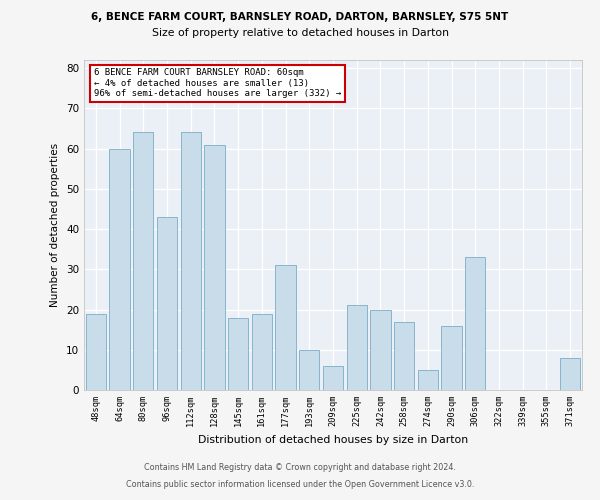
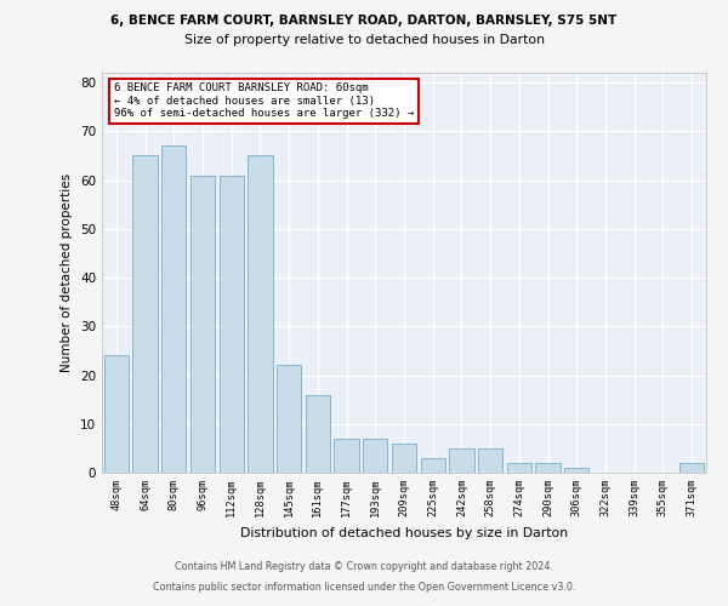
48sqm: 19 -> 24
64sqm: 60 -> 65
80sqm: 64 -> 67
96sqm: 43 -> 61
112sqm: 64 -> 61
128sqm: 61 -> 65
145sqm: 18 -> 22
161sqm: 19 -> 16
177sqm: 31 -> 7
193sqm: 10 -> 7
225sqm: 21 -> 3
242sqm: 20 -> 5
258sqm: 17 -> 5
274sqm: 5 -> 2
290sqm: 16 -> 2
306sqm: 33 -> 1
371sqm: 8 -> 2
